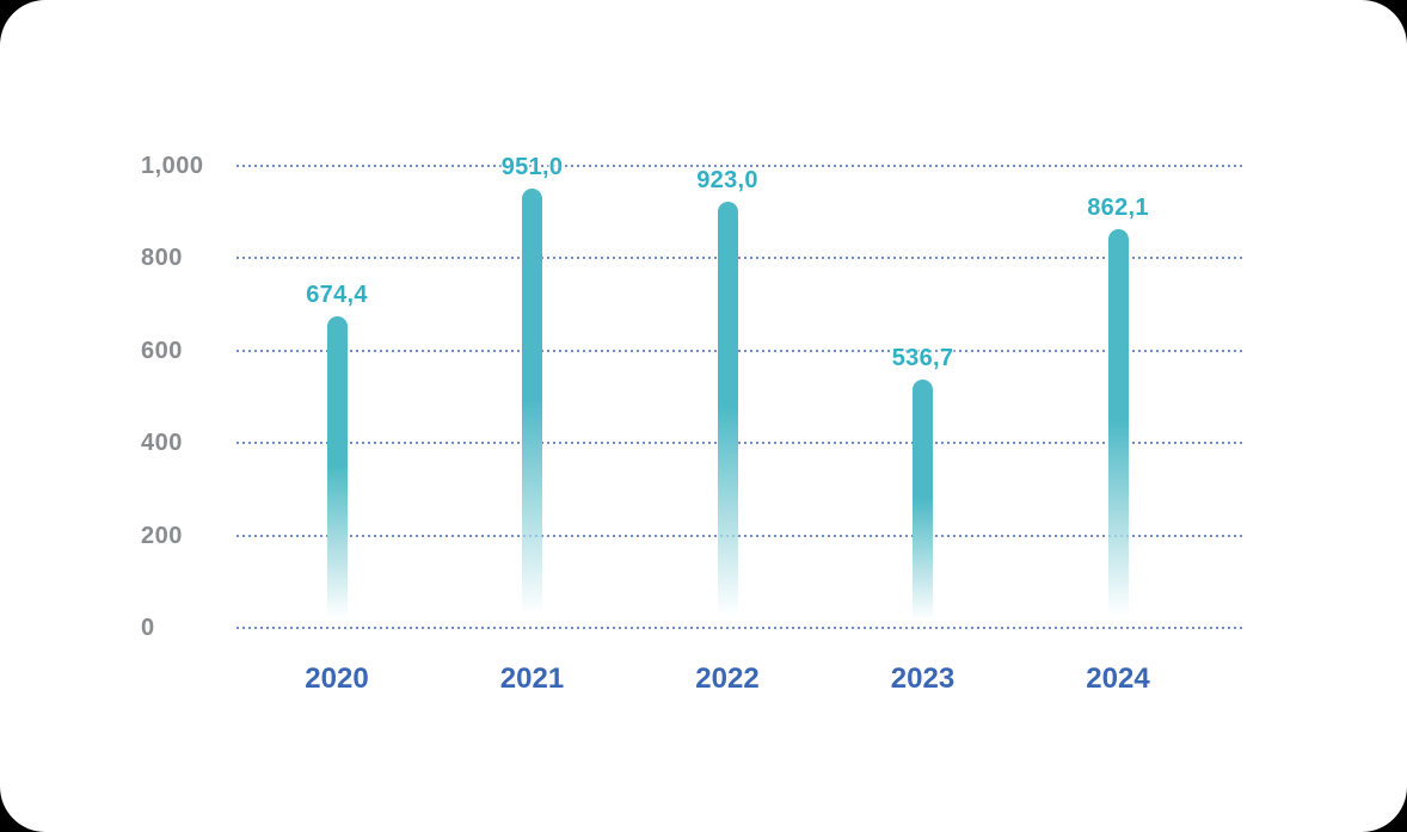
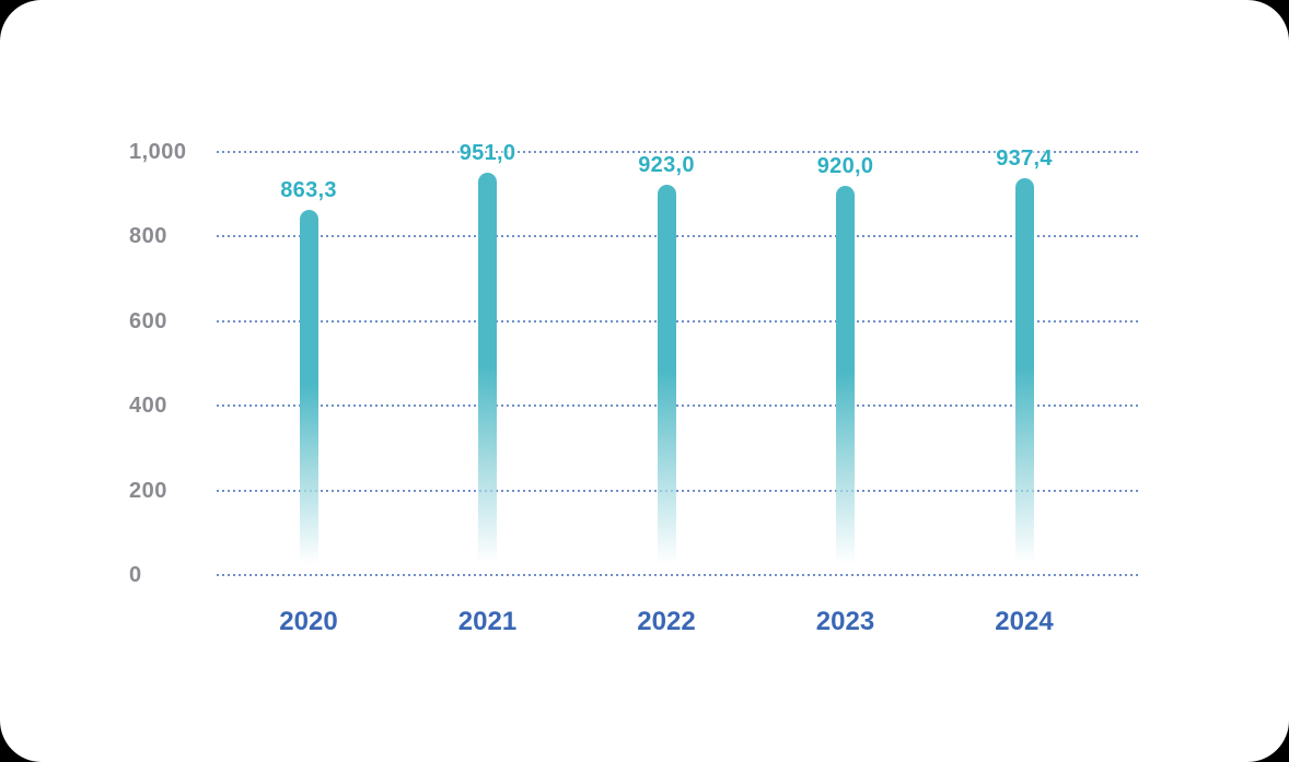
2020: 674,4 -> 863,3
2023: 536,7 -> 920,0
2024: 862,1 -> 937,4
